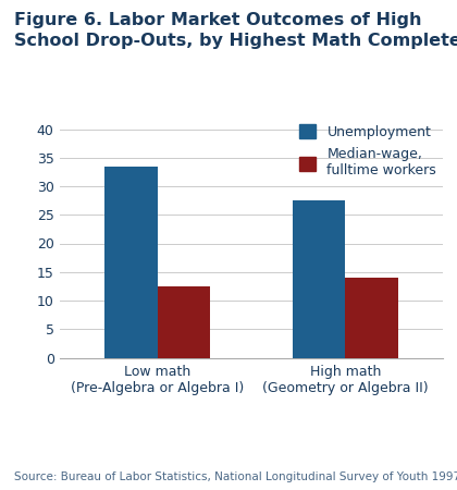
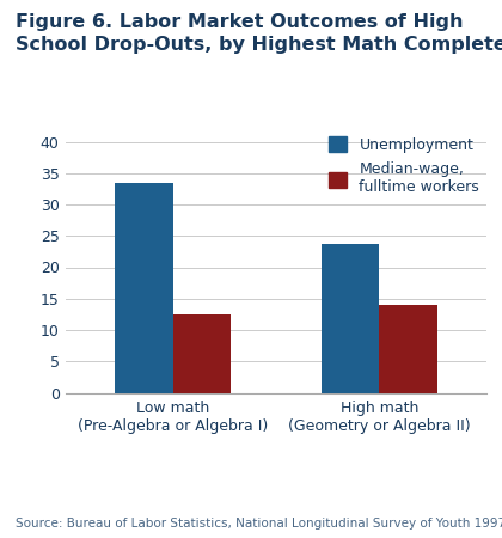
Unemployment/High math (Geometry or Algebra II): 27.5 -> 23.8
